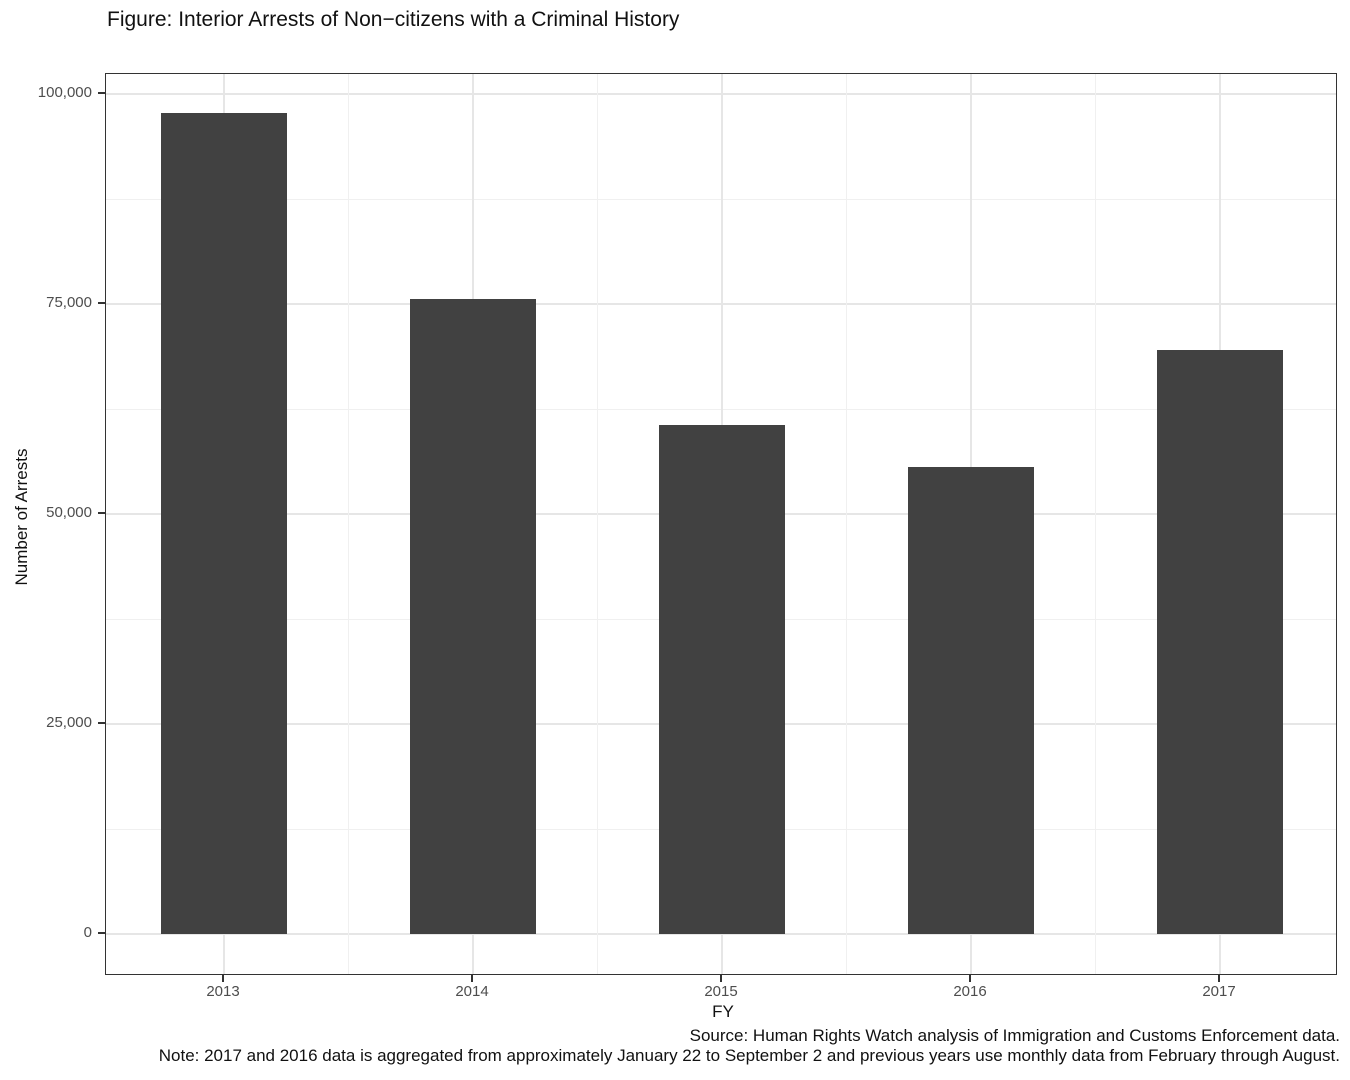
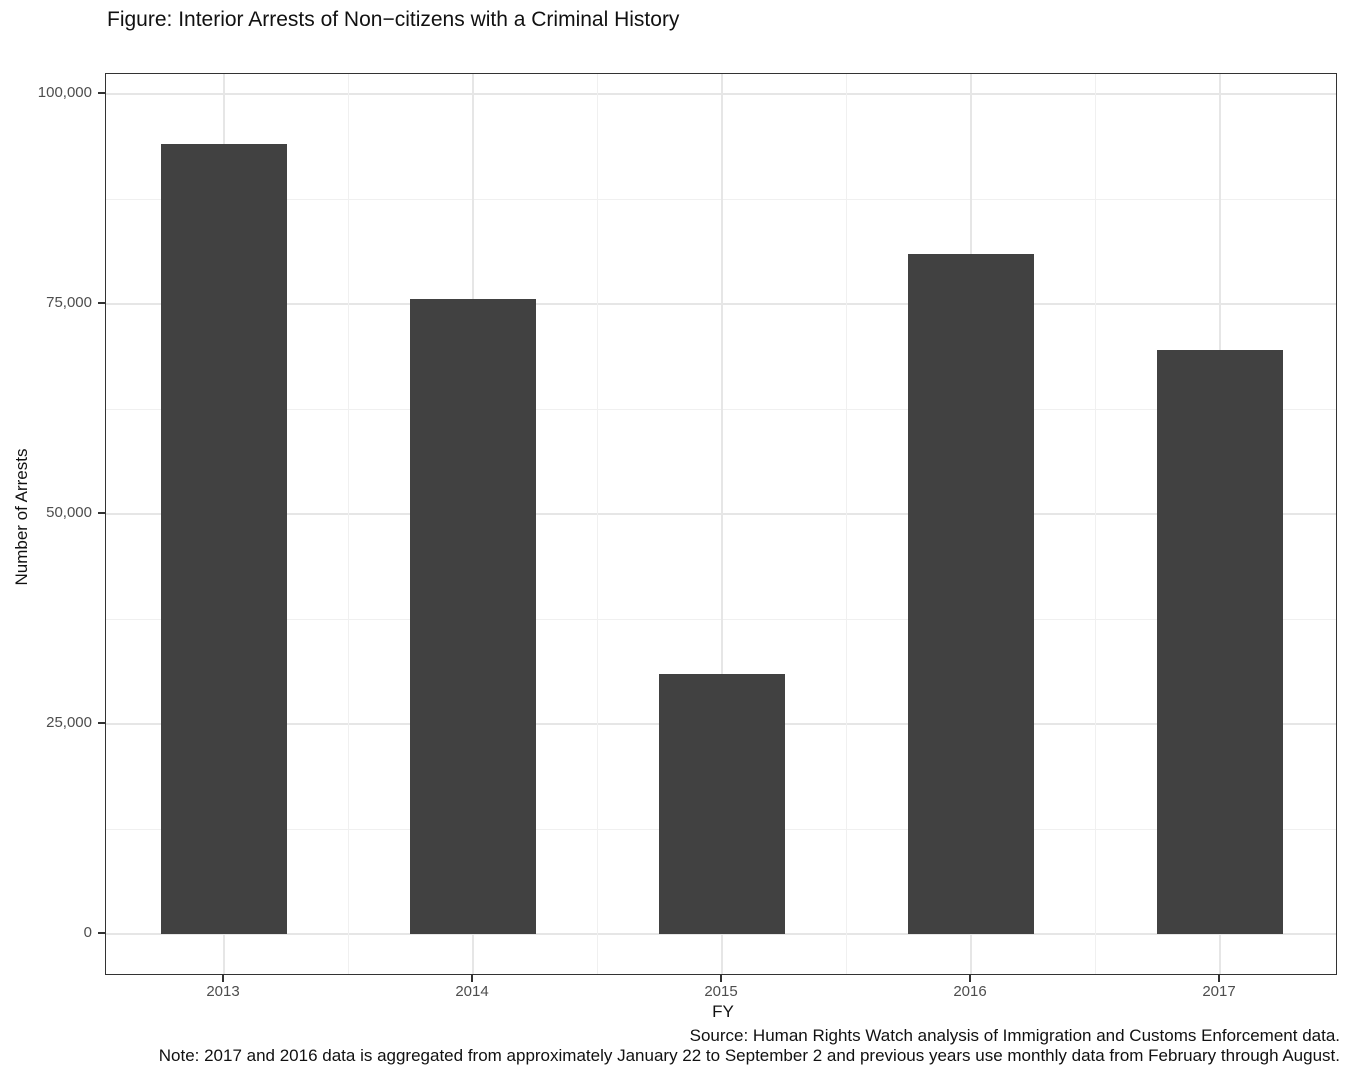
2013: 98000 -> 94000
2015: 61000 -> 31000
2016: 56000 -> 81000
